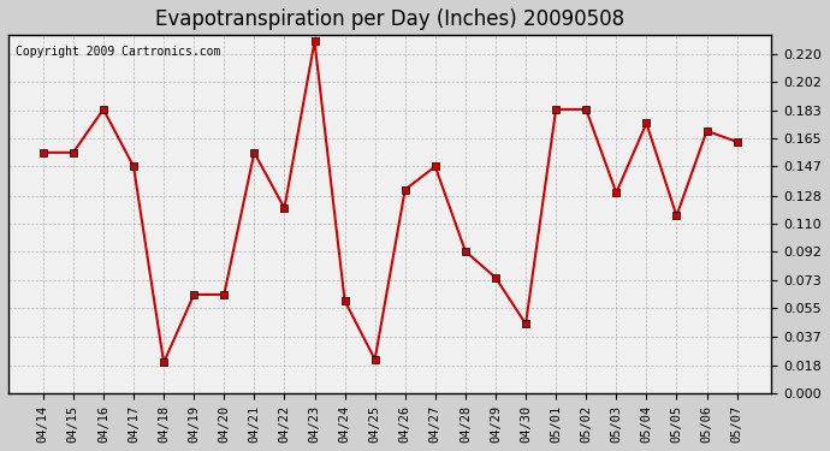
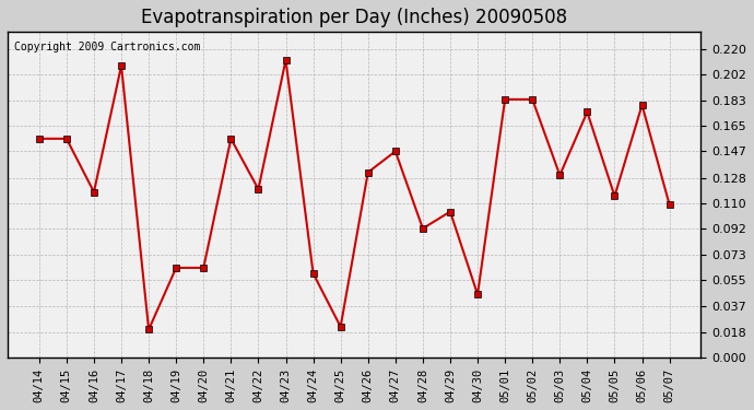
04/16: 0.184 -> 0.118
04/17: 0.147 -> 0.208
04/23: 0.228 -> 0.212
04/29: 0.075 -> 0.104
05/06: 0.170 -> 0.180
05/07: 0.163 -> 0.109
